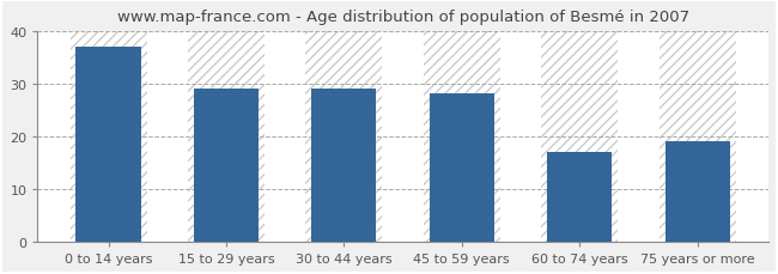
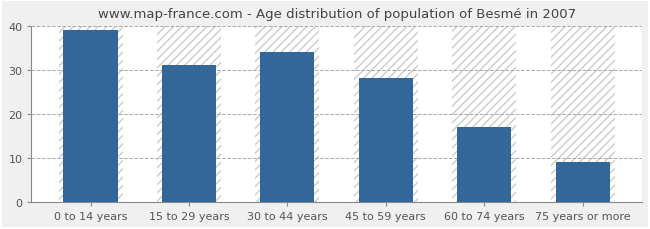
0 to 14 years: 37 -> 39
15 to 29 years: 29 -> 31
30 to 44 years: 29 -> 34
75 years or more: 19 -> 9
